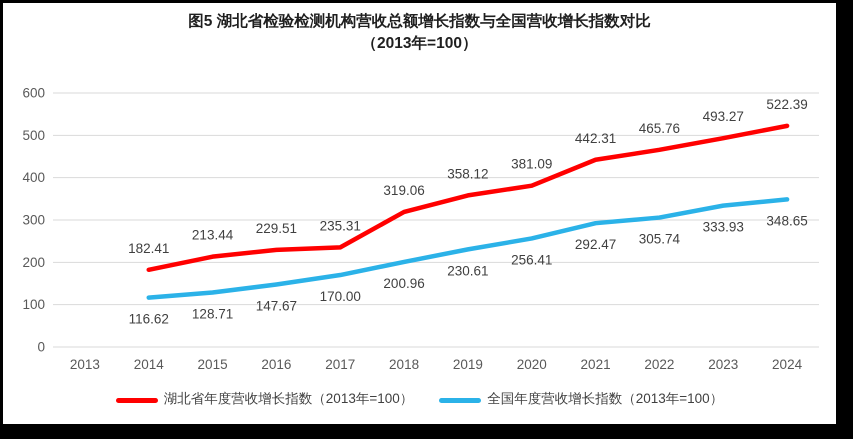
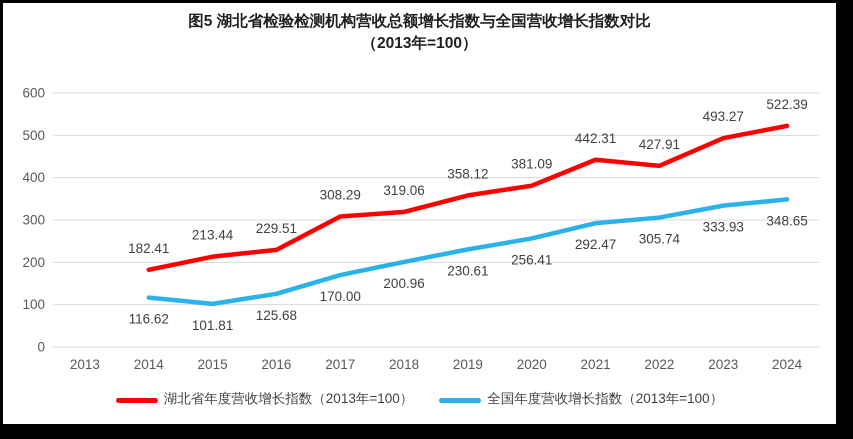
全国年度营收增长指数（2013年=100）/2015: 128.71 -> 101.81
全国年度营收增长指数（2013年=100）/2016: 147.67 -> 125.68
湖北省年度营收增长指数（2013年=100）/2017: 235.31 -> 308.29
湖北省年度营收增长指数（2013年=100）/2022: 465.76 -> 427.91
